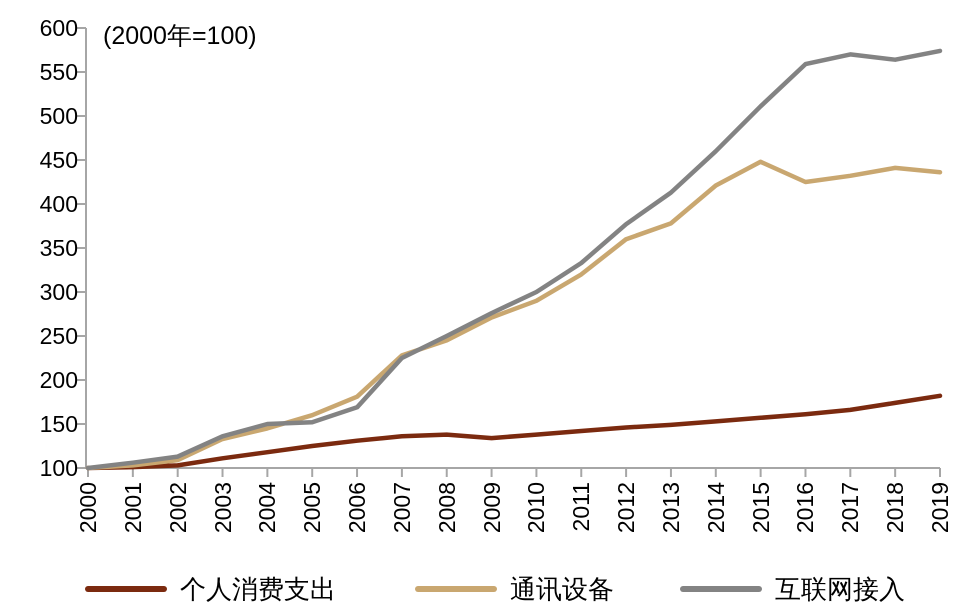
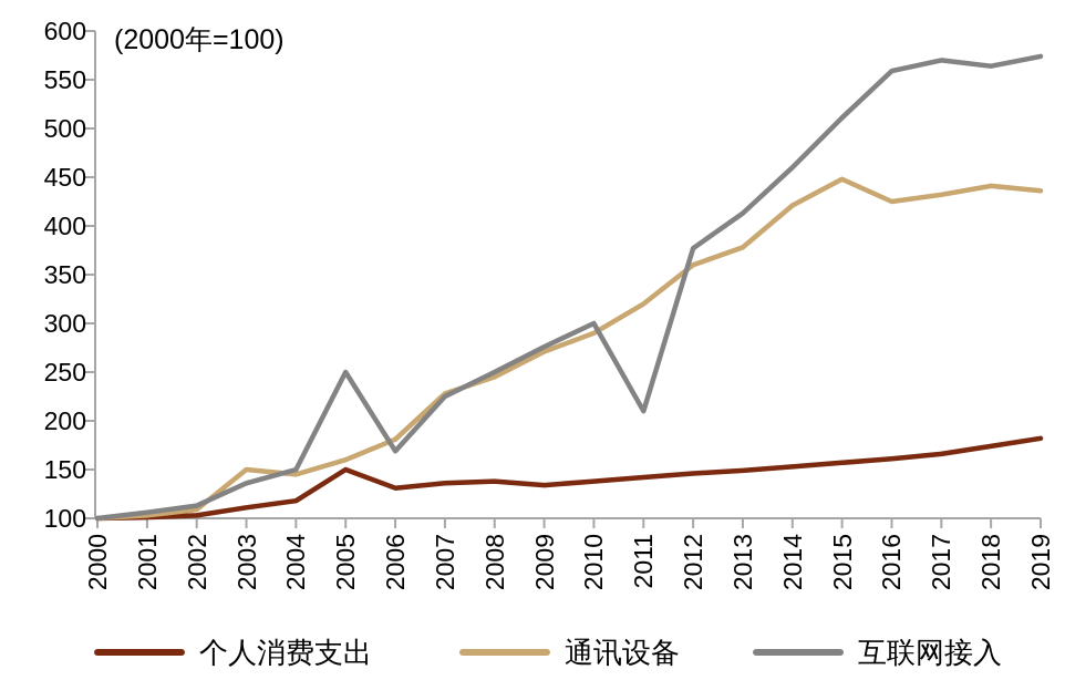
通讯设备/2003: 130 -> 150
个人消费支出/2005: 120 -> 150
互联网接入/2005: 150 -> 250
互联网接入/2011: 330 -> 210
